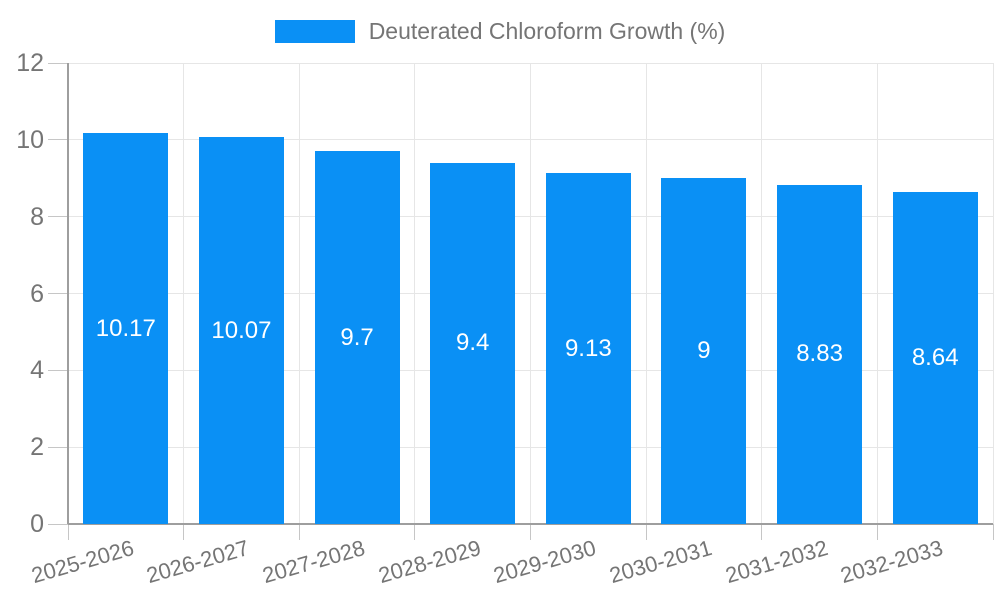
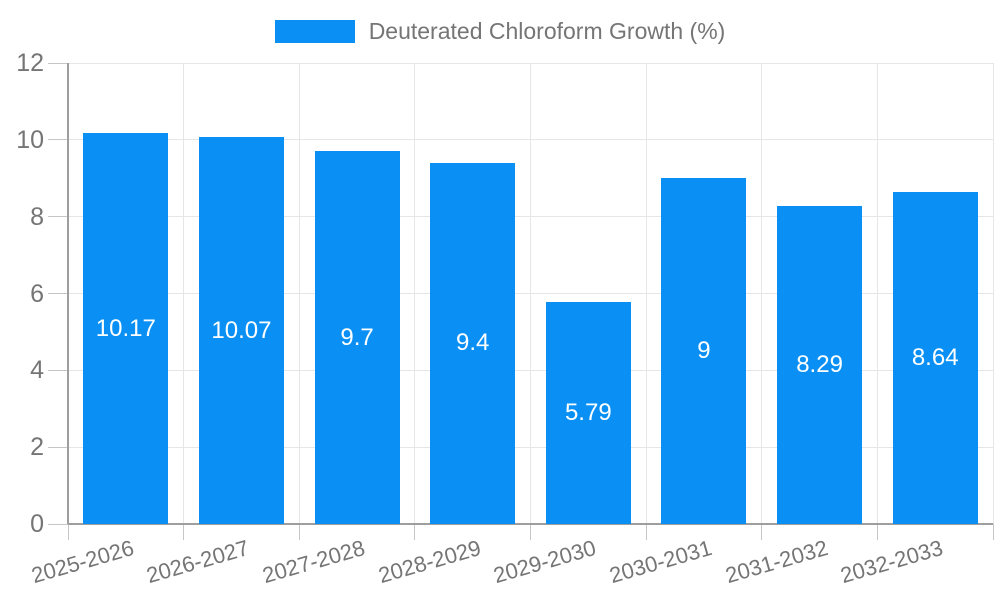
2029-2030: 9.13 -> 5.79
2031-2032: 8.83 -> 8.29
